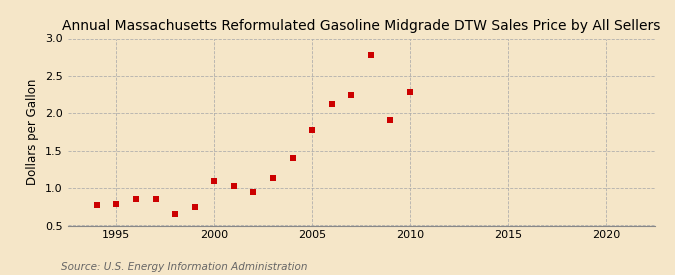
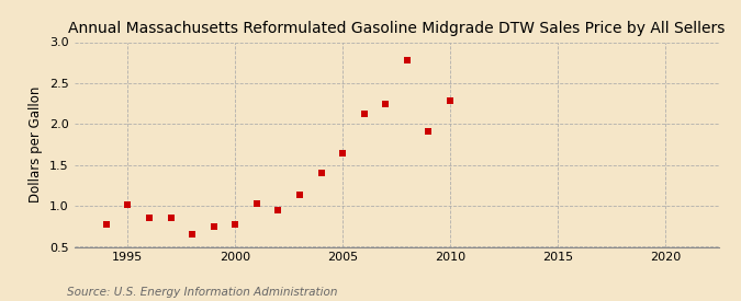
1995: 0.79 -> 1.02
2000: 1.10 -> 0.78
2005: 1.78 -> 1.64
